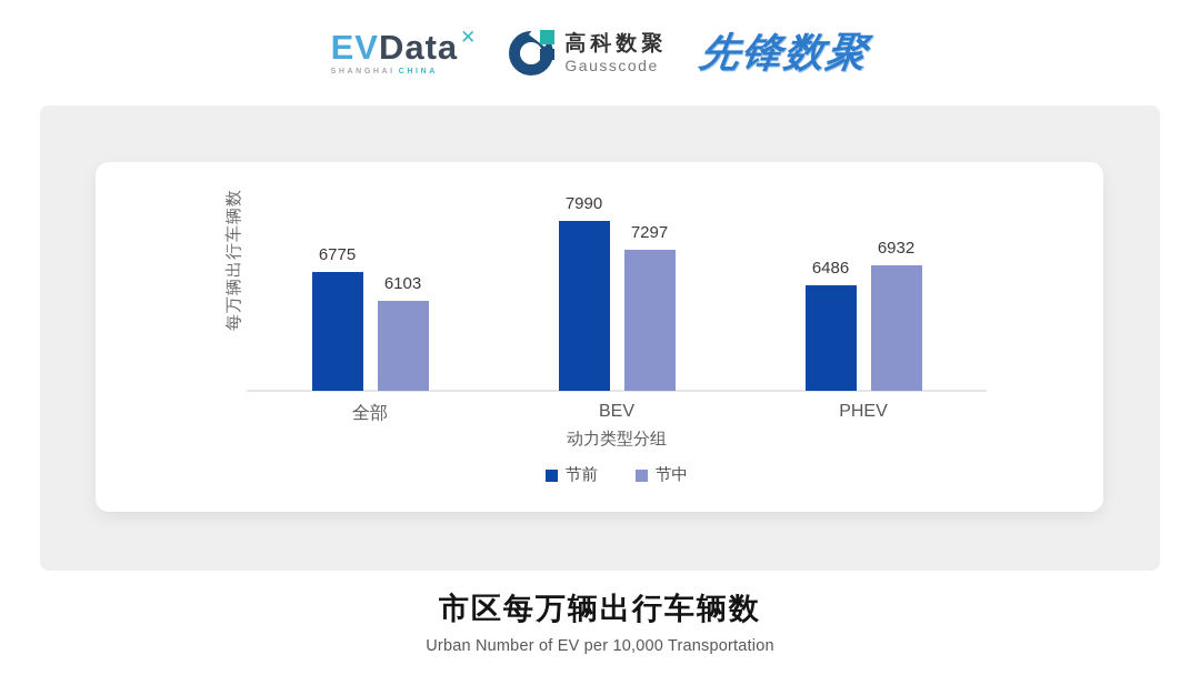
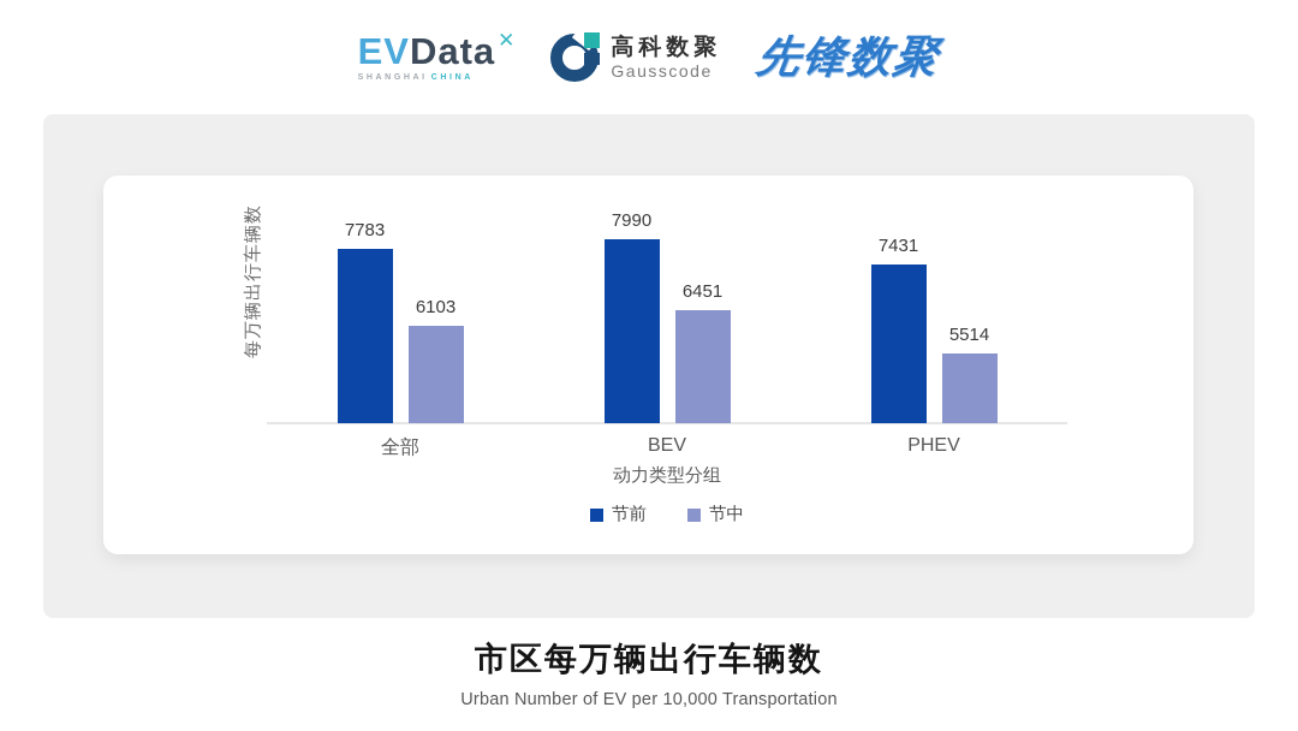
节前/全部: 6775 -> 7783
节中/BEV: 7297 -> 6451
节前/PHEV: 6486 -> 7431
节中/PHEV: 6932 -> 5514
